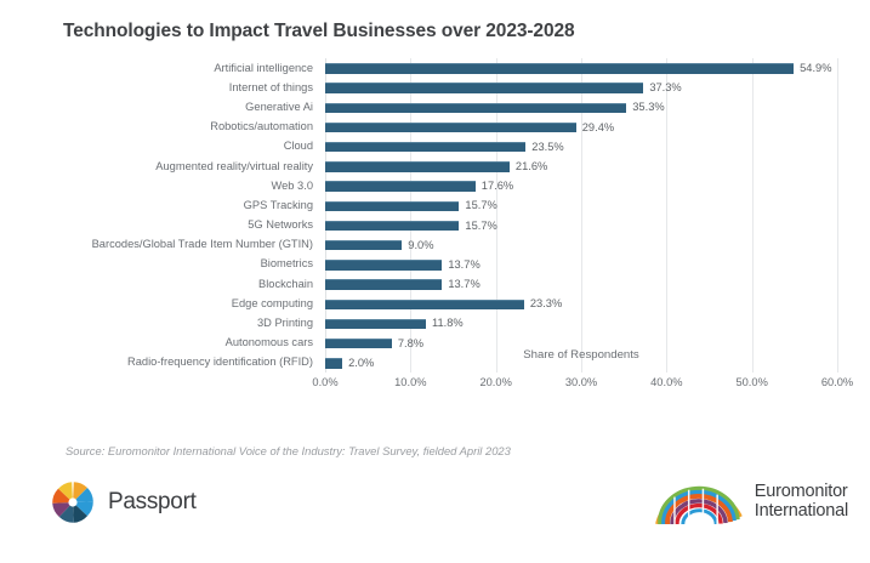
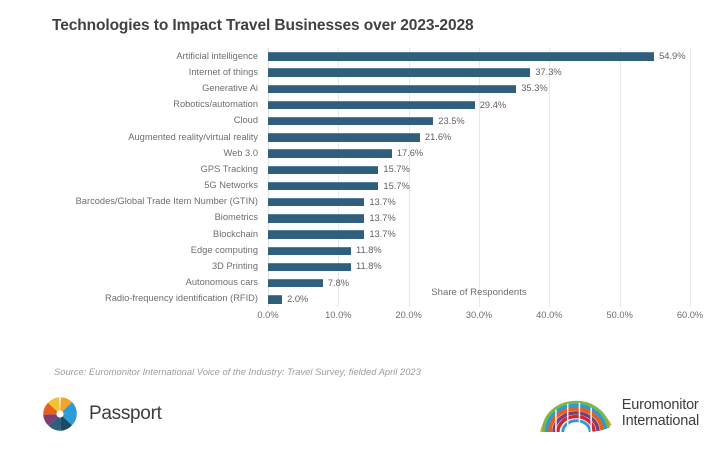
Barcodes/Global Trade Item Number (GTIN): 9.0% -> 13.7%
Edge computing: 23.3% -> 11.8%
